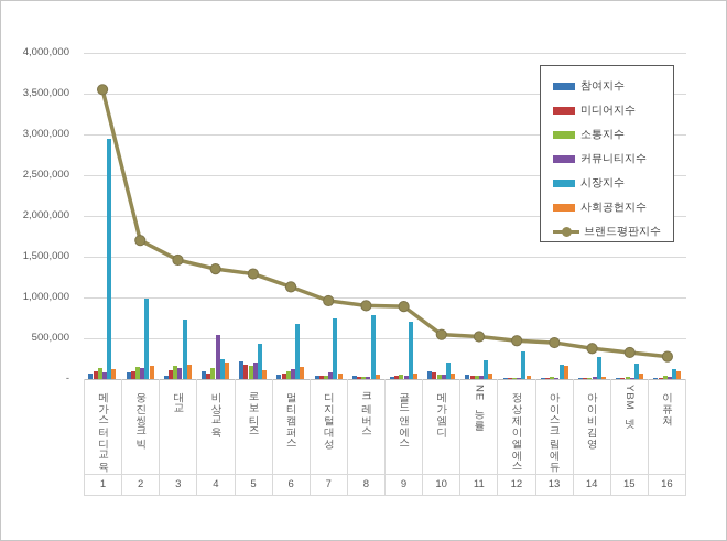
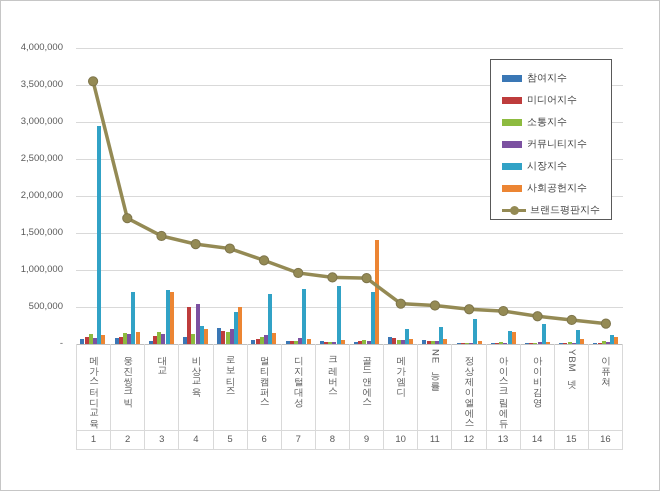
시장지수/웅진씽크빅: 1000000 -> 700000
사회공헌지수/대교: 200000 -> 700000
미디어지수/비상교육: 100000 -> 500000
사회공헌지수/로보티즈: 100000 -> 500000
사회공헌지수/골드앤에스: 100000 -> 1400000
